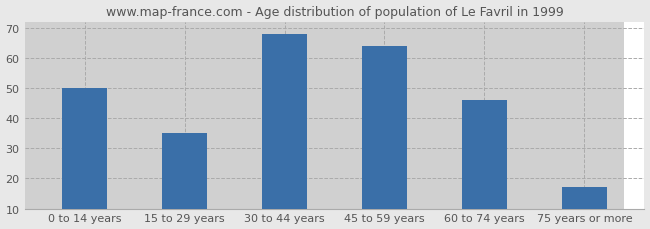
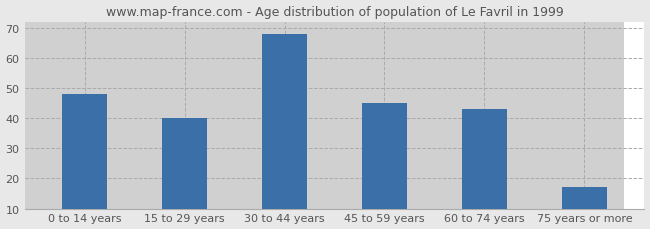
0 to 14 years: 50 -> 48
15 to 29 years: 35 -> 40
45 to 59 years: 64 -> 45
60 to 74 years: 46 -> 43
